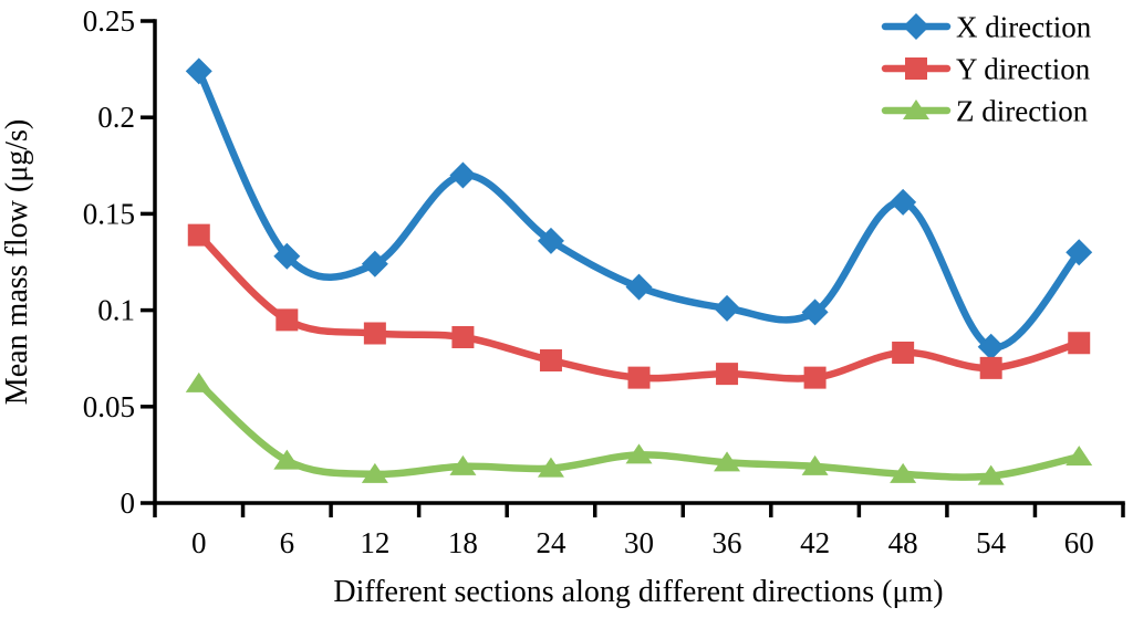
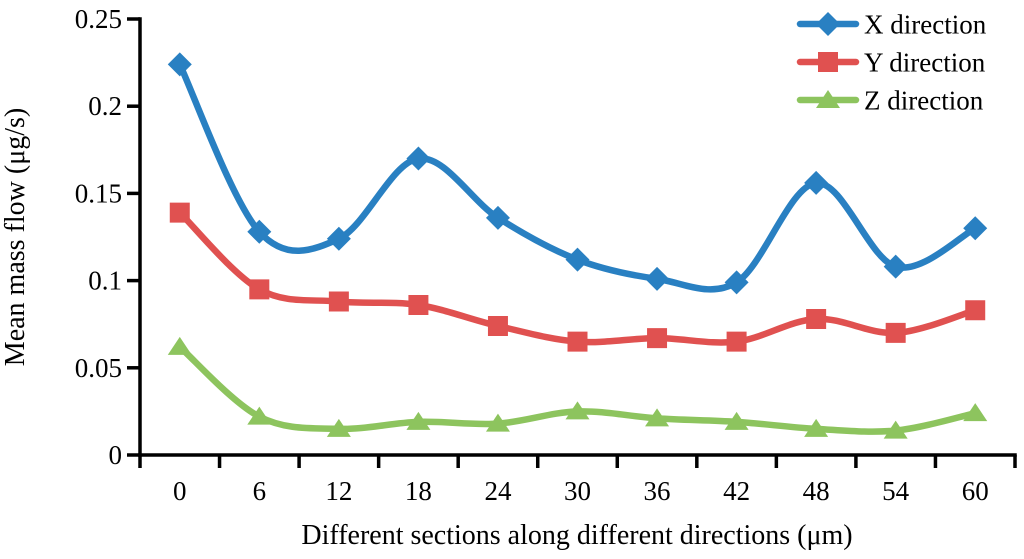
X direction/54: 0.081 -> 0.108
